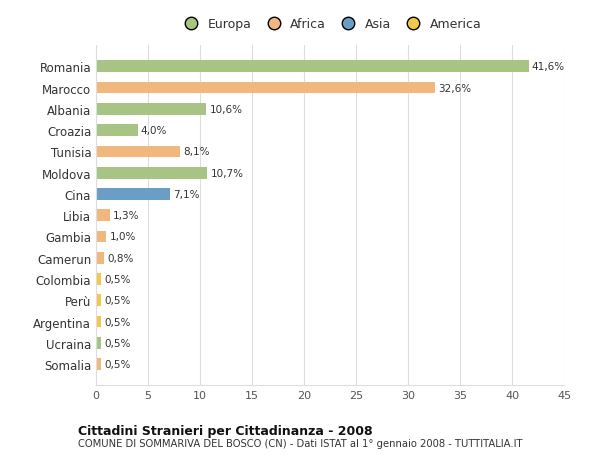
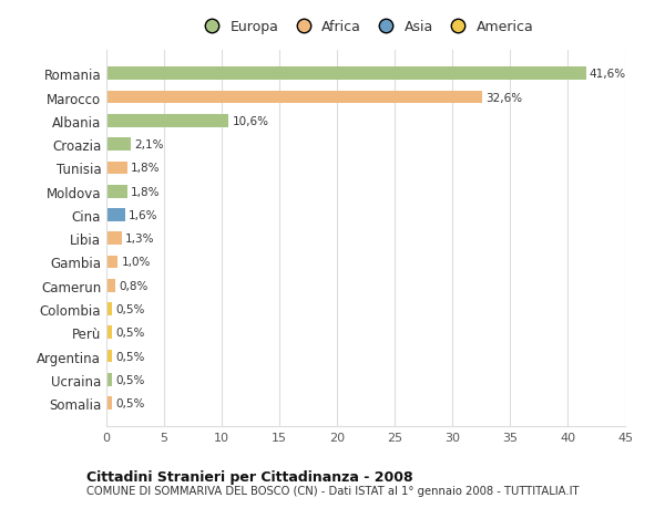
Croazia: 4,0% -> 2,1%
Tunisia: 8,1% -> 1,8%
Moldova: 10,7% -> 1,8%
Cina: 7,1% -> 1,6%
